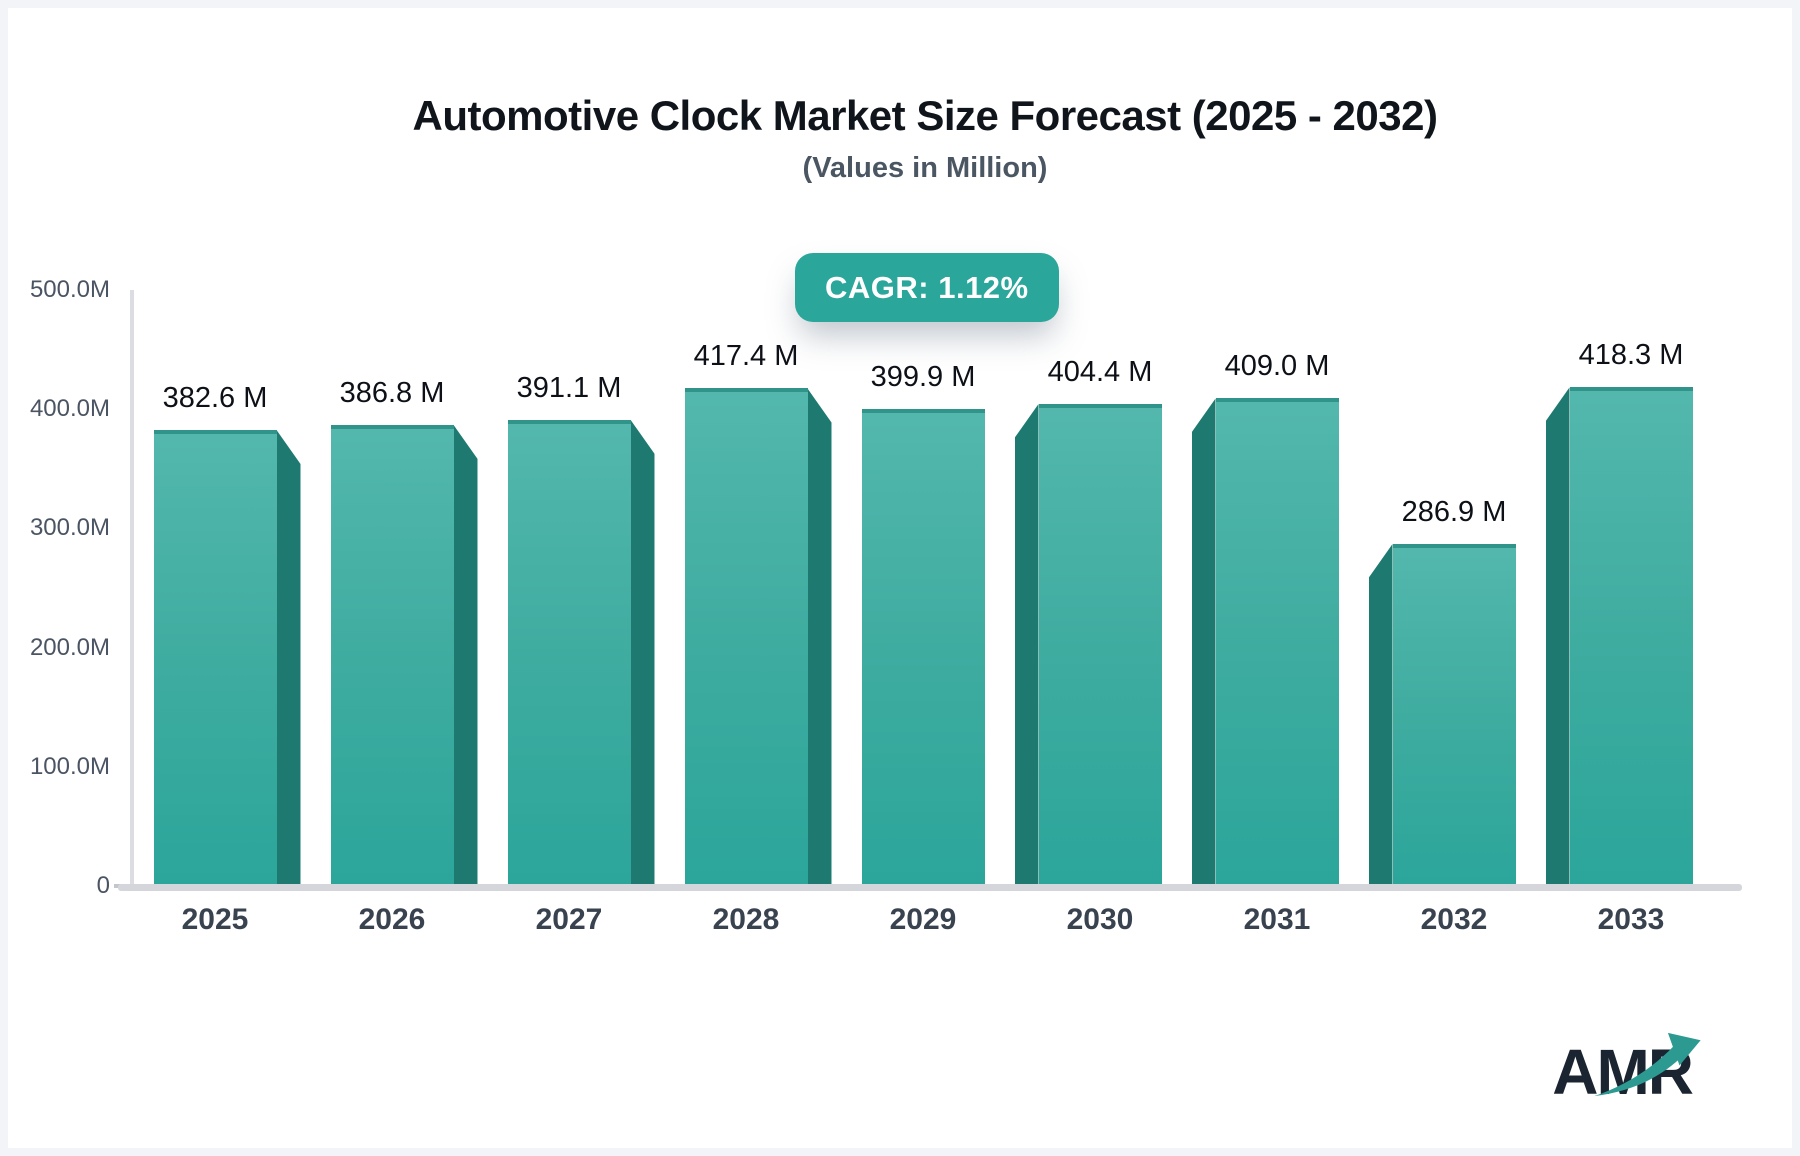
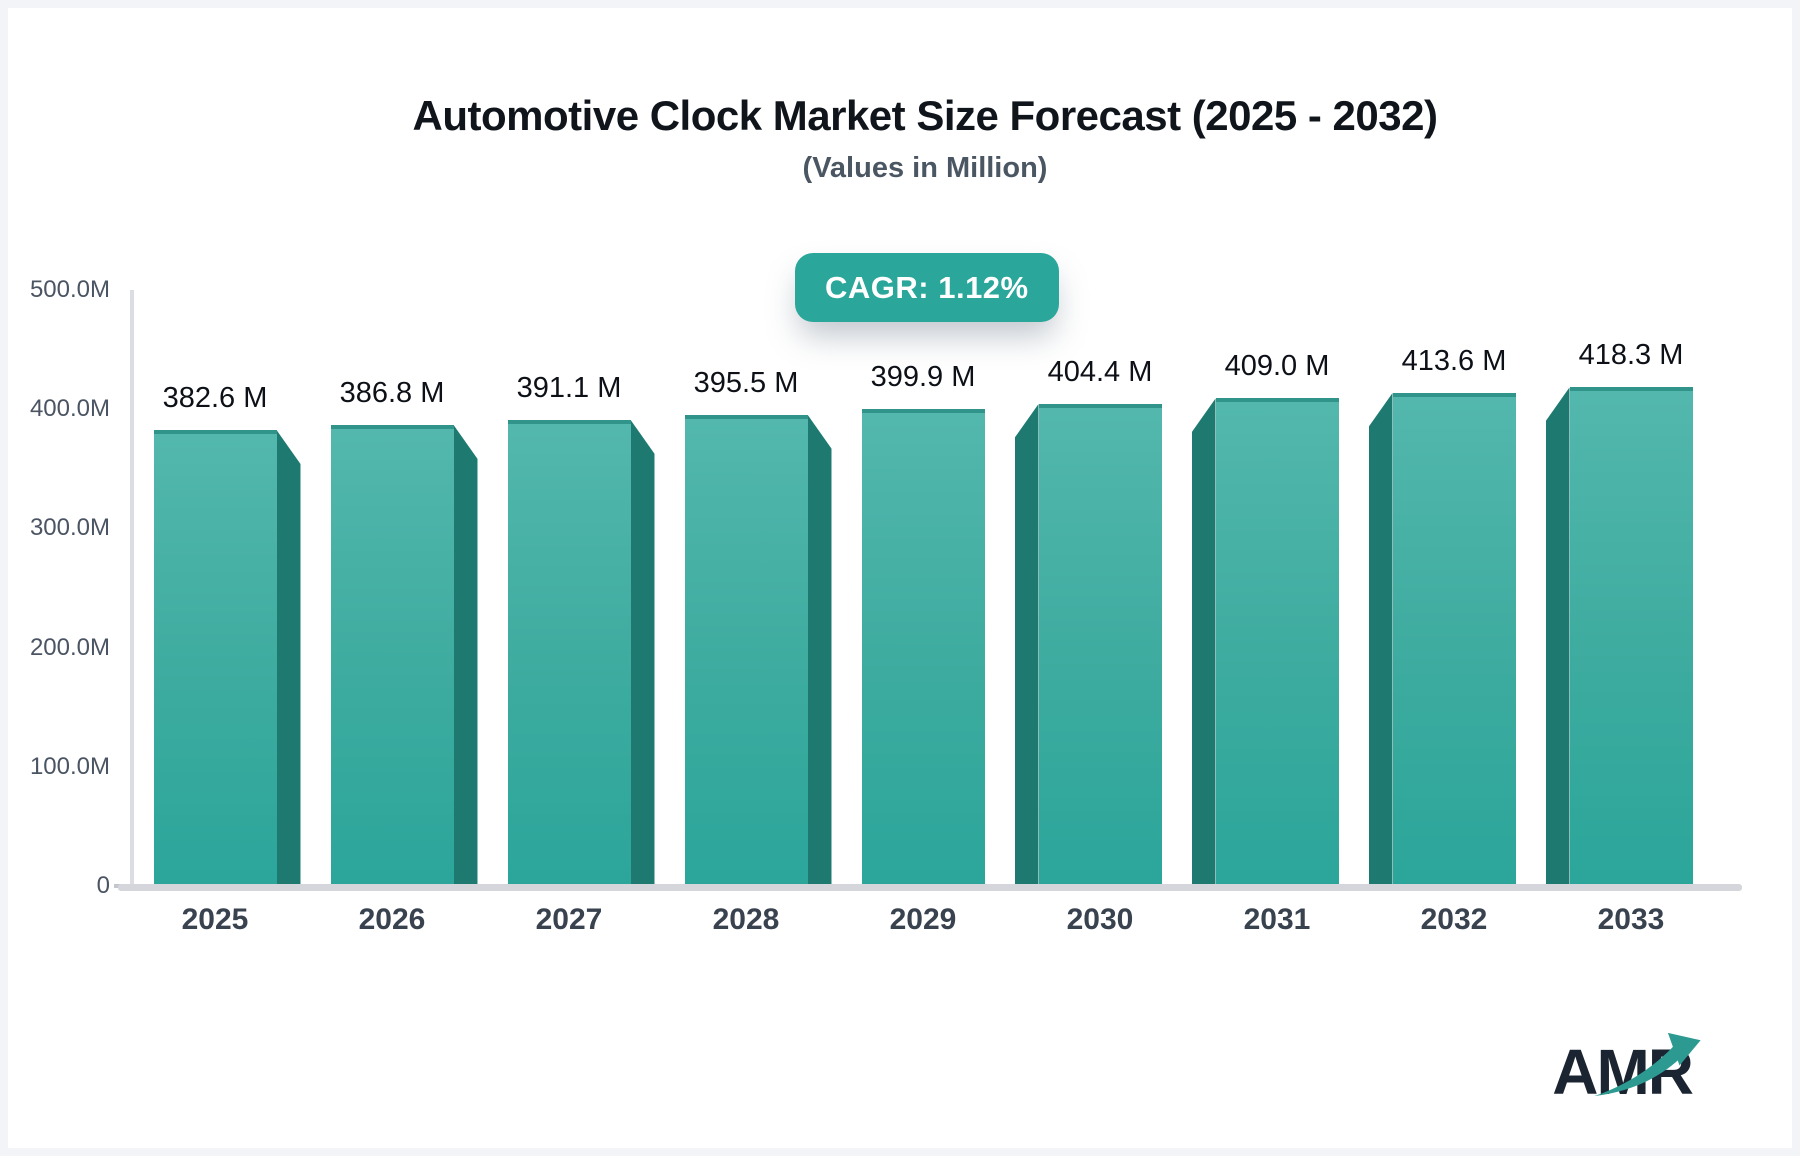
2028: 417.4 -> 395.5
2032: 286.9 -> 413.6
